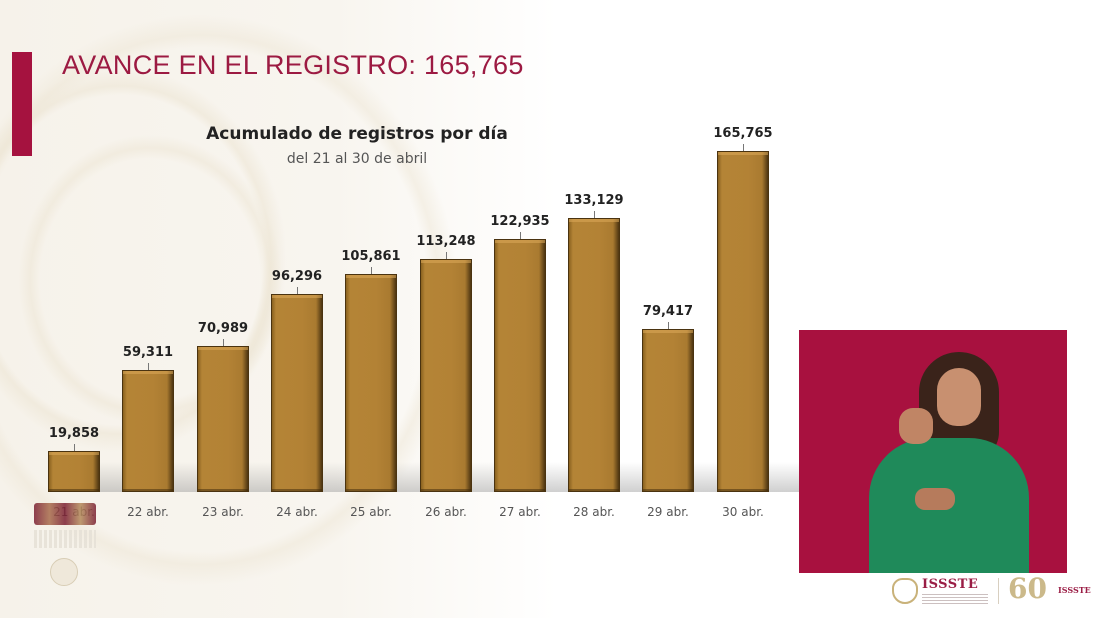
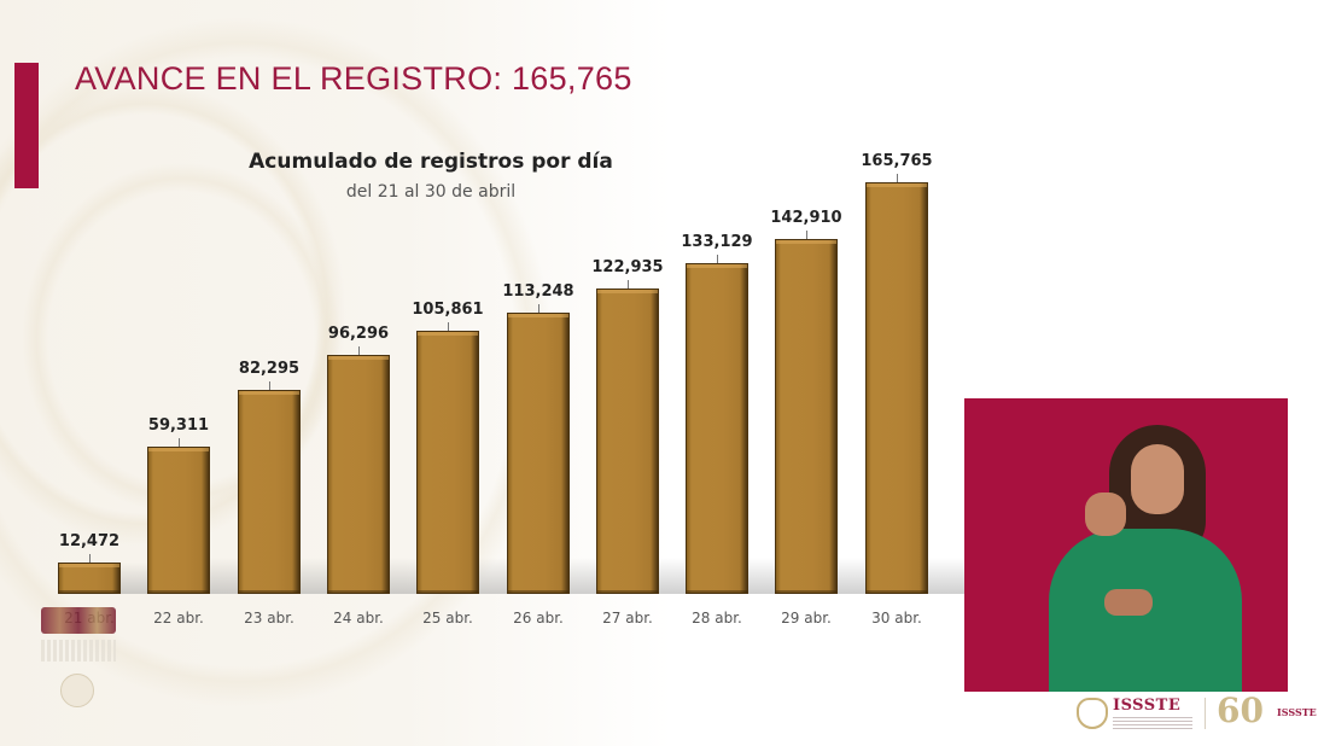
21 abr.: 19,858 -> 12,472
23 abr.: 70,989 -> 82,295
29 abr.: 79,417 -> 142,910
